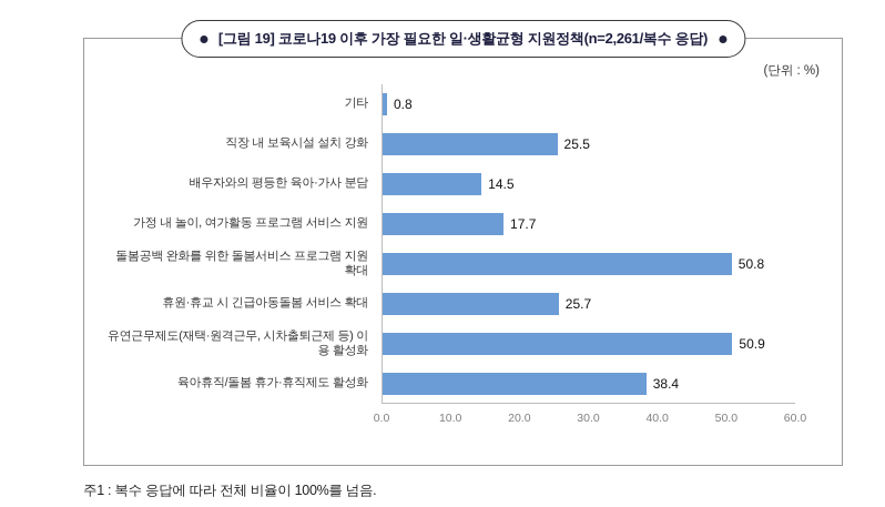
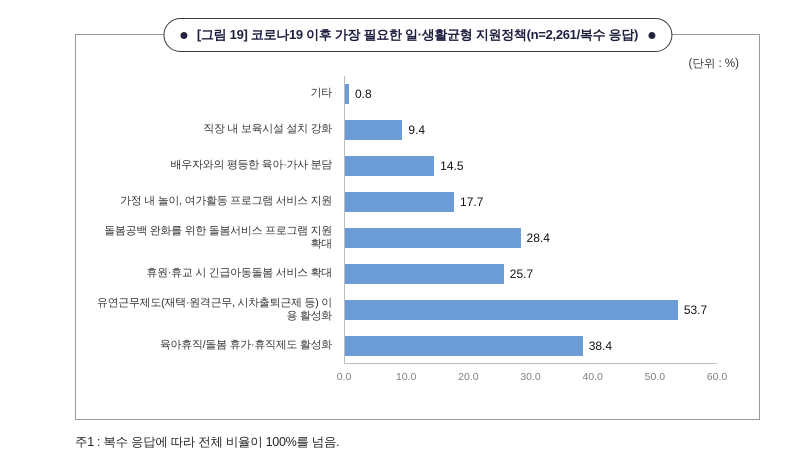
직장 내 보육시설 설치 강화: 25.5 -> 9.4
돌봄공백 완화를 위한 돌봄서비스 프로그램 지원 확대: 50.8 -> 28.4
유연근무제도(재택·원격근무, 시차출퇴근제 등) 이용 활성화: 50.9 -> 53.7
